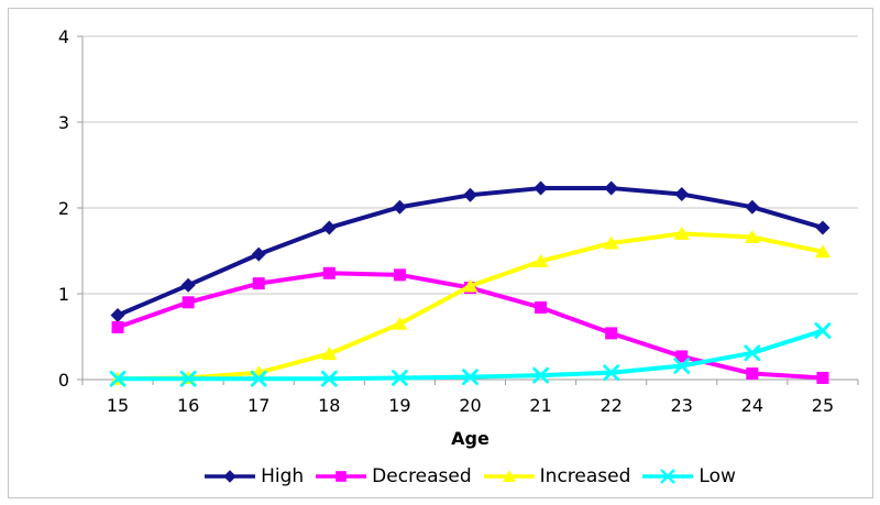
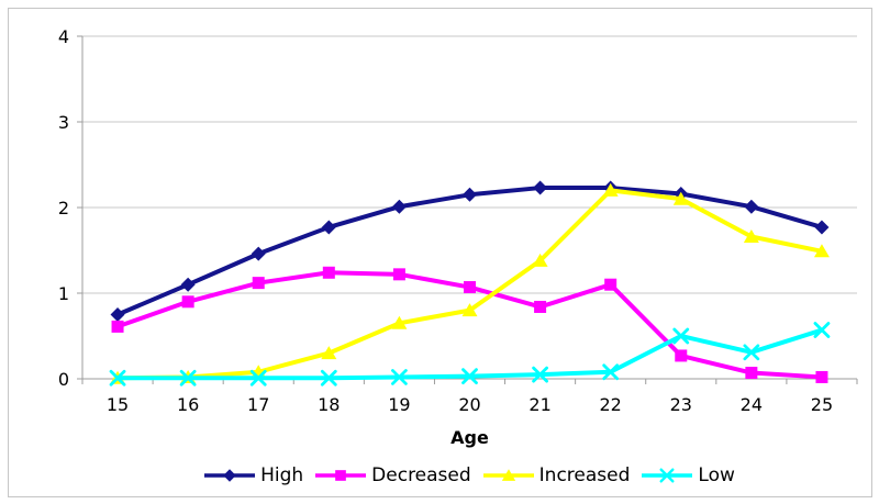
Increased/20: 1.1 -> 0.8
Decreased/22: 0.5 -> 1.1
Increased/22: 1.6 -> 2.2
Increased/23: 1.7 -> 2.1
Low/23: 0.2 -> 0.5
